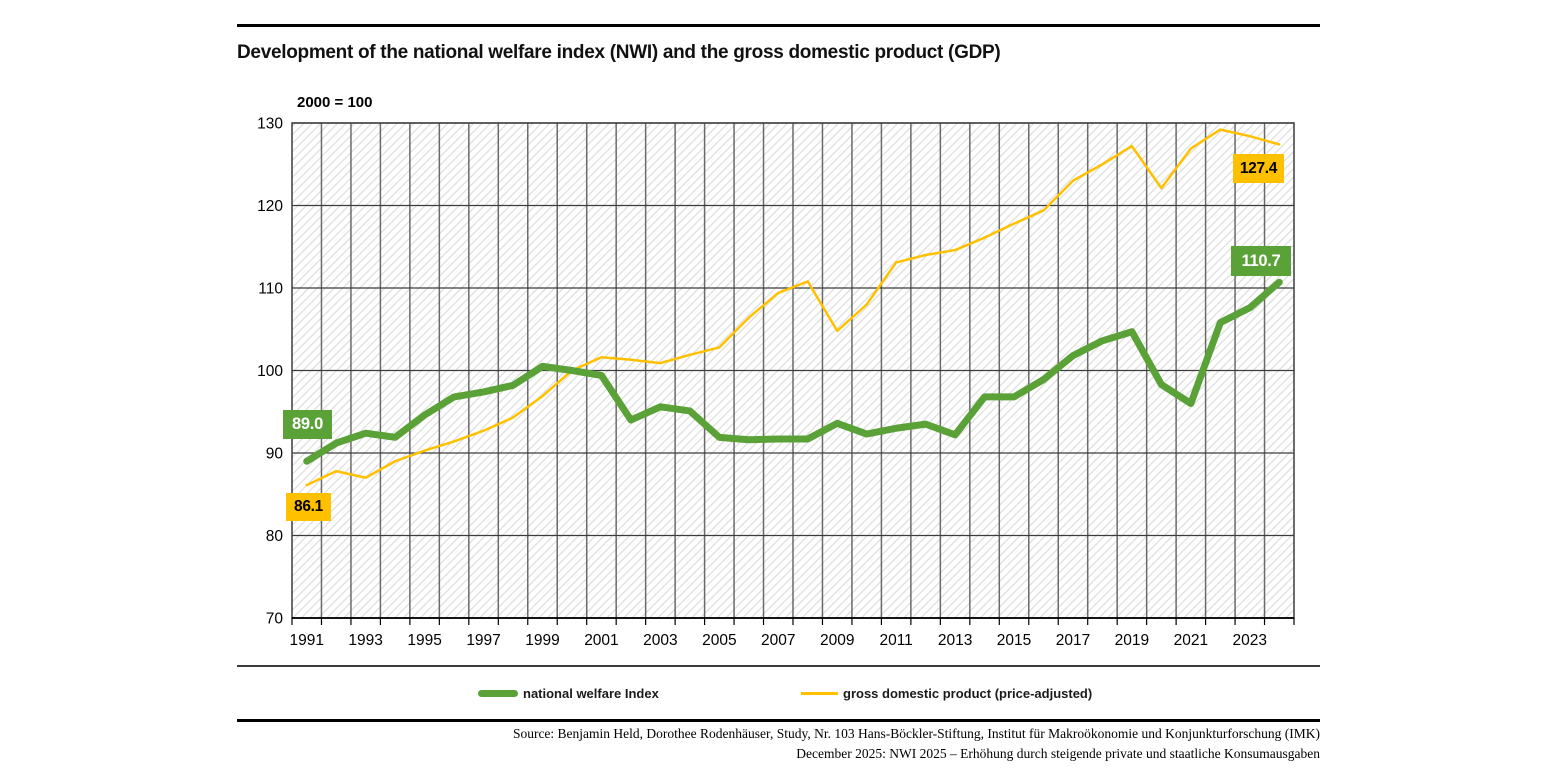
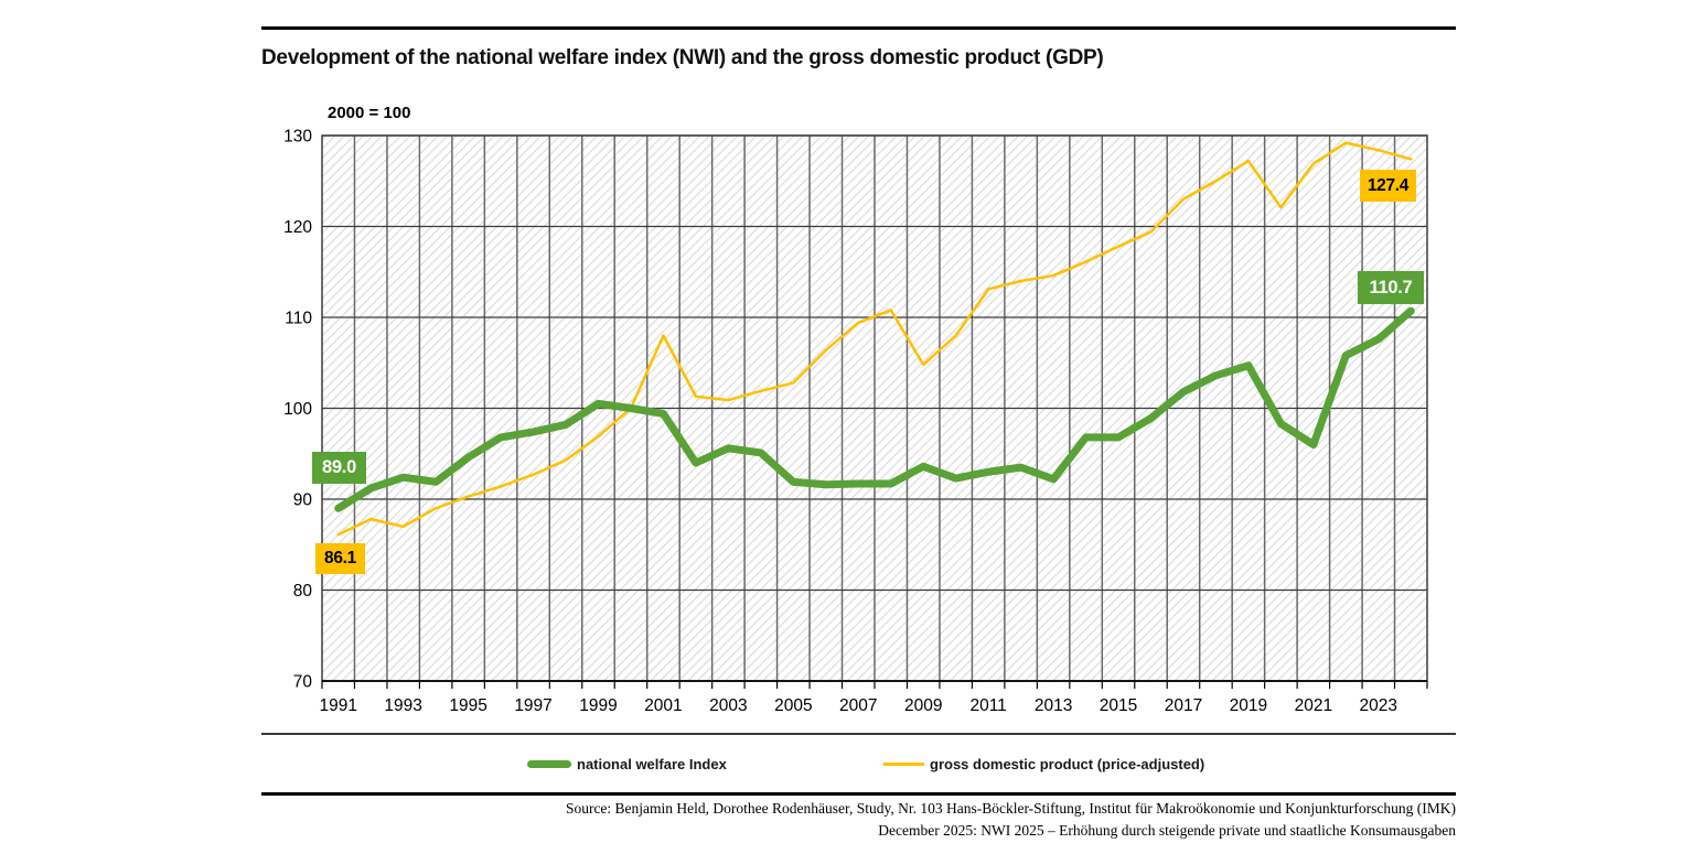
gross domestic product (price-adjusted)/2001: 102 -> 108
